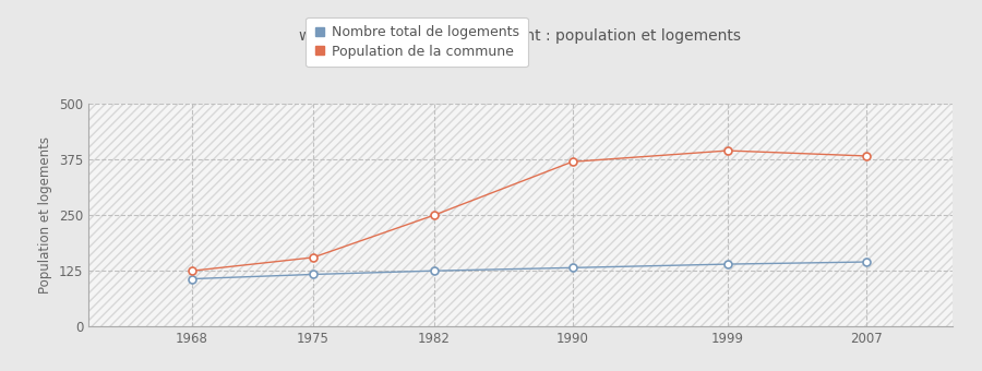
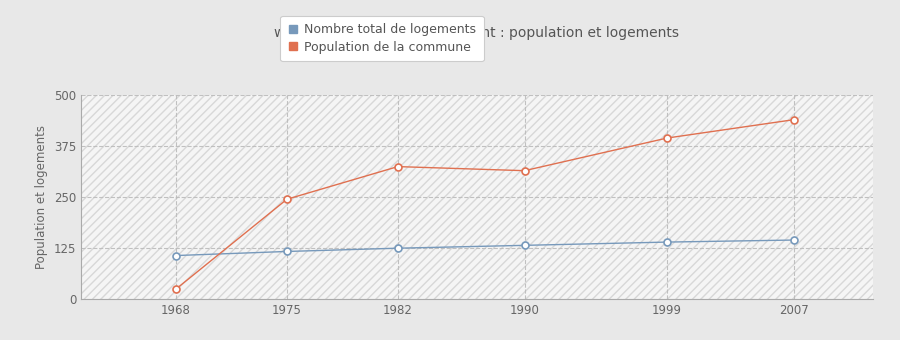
Population de la commune/1968: 125 -> 25
Population de la commune/1975: 155 -> 245
Population de la commune/1982: 250 -> 325
Population de la commune/1990: 370 -> 315
Population de la commune/2007: 383 -> 440
